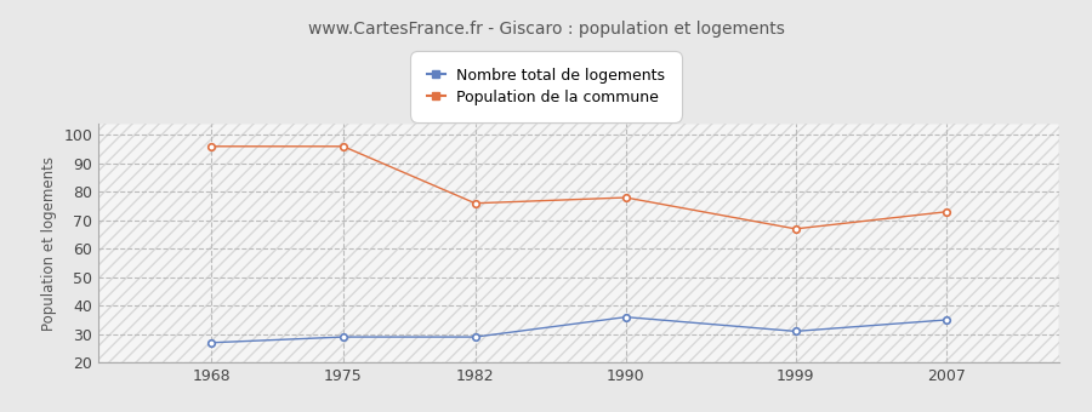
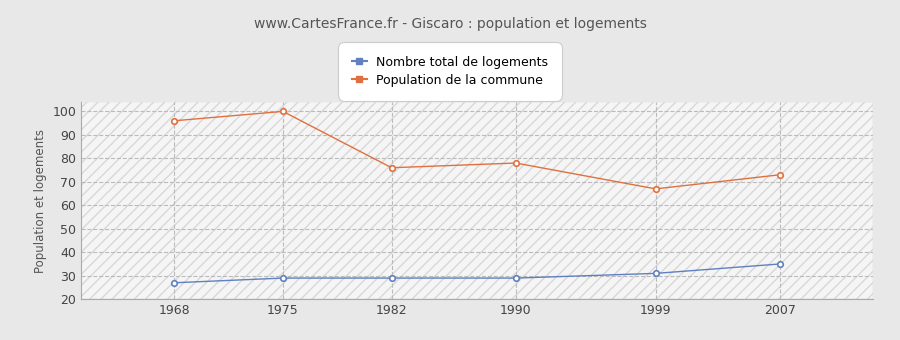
Population de la commune/1975: 96 -> 100
Nombre total de logements/1990: 36 -> 29
